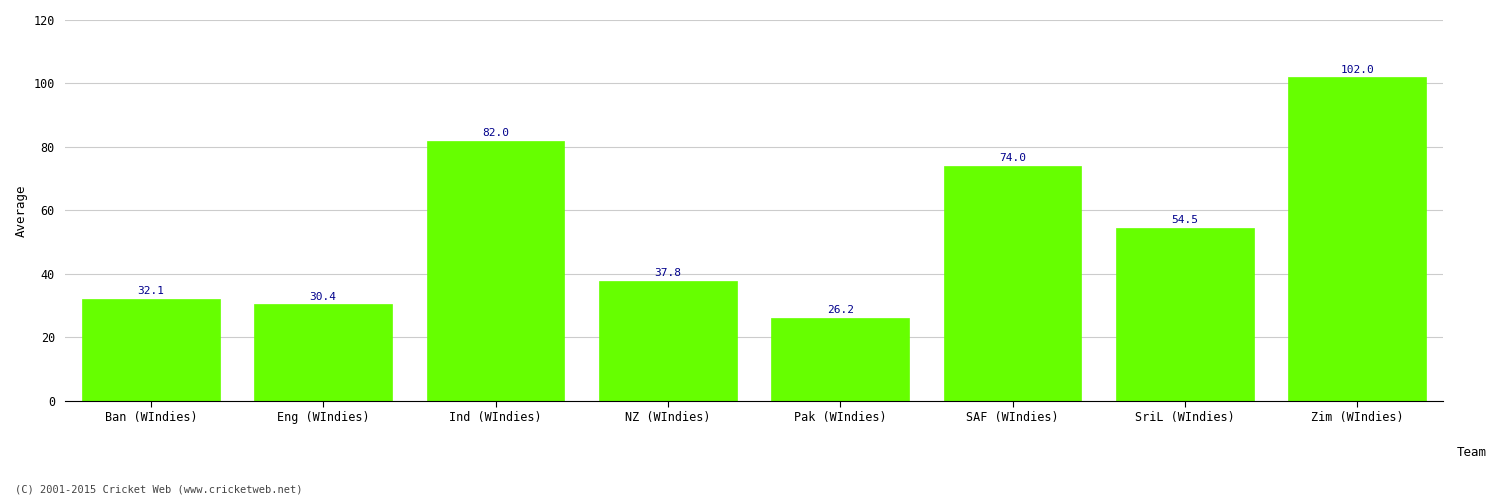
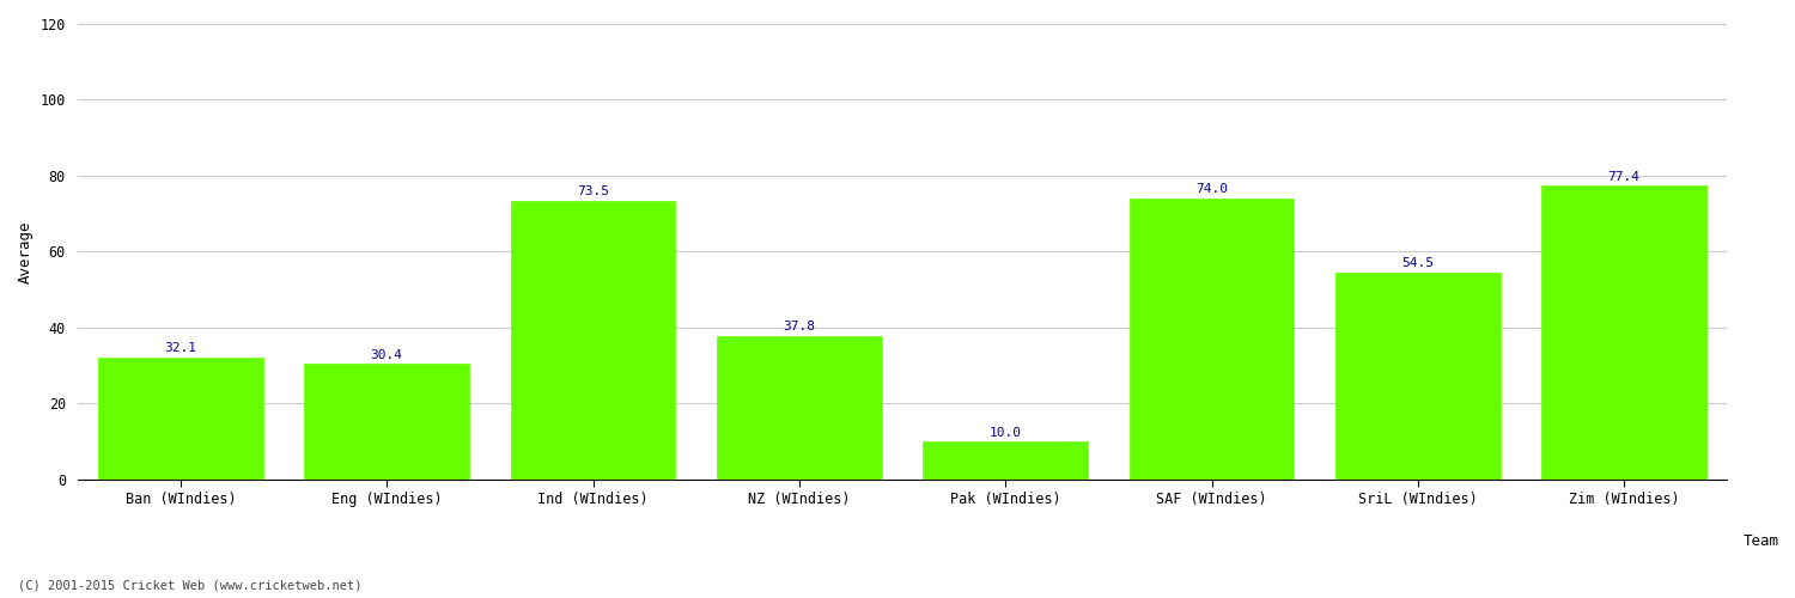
Ind (WIndies): 82.0 -> 73.5
Pak (WIndies): 26.2 -> 10.0
Zim (WIndies): 102.0 -> 77.4
